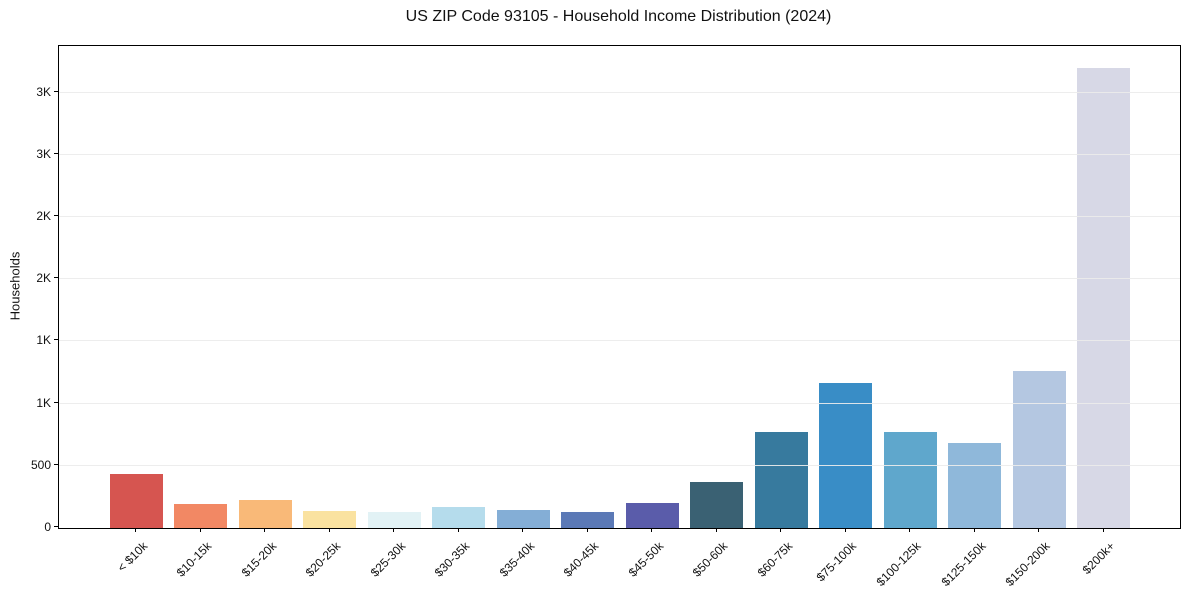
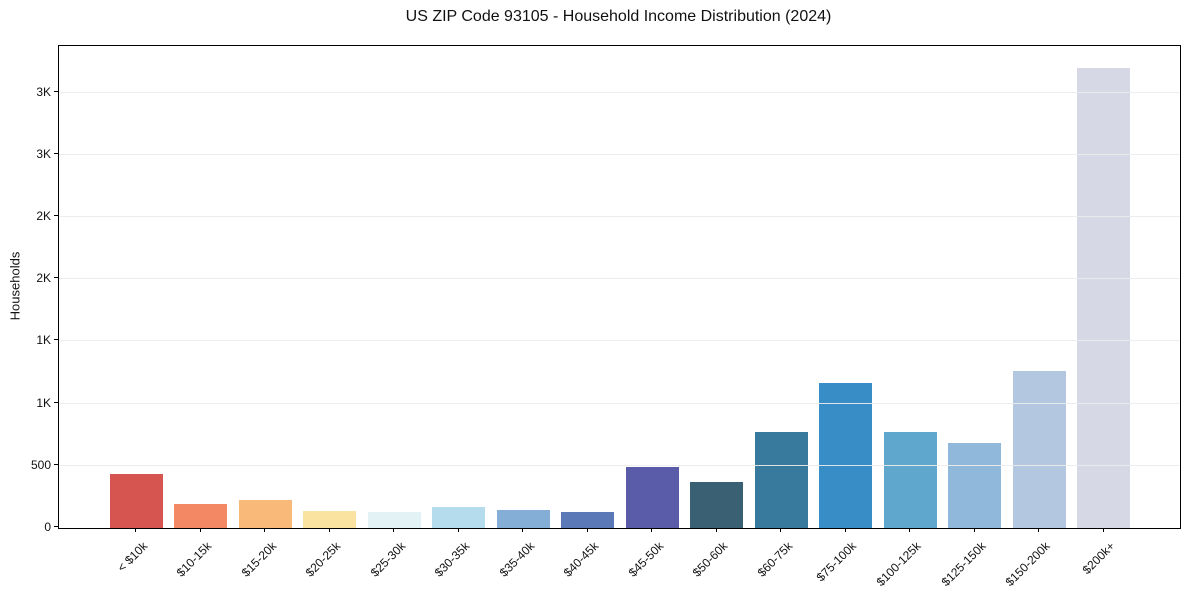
$45-50k: 0.20K -> 0.49K
